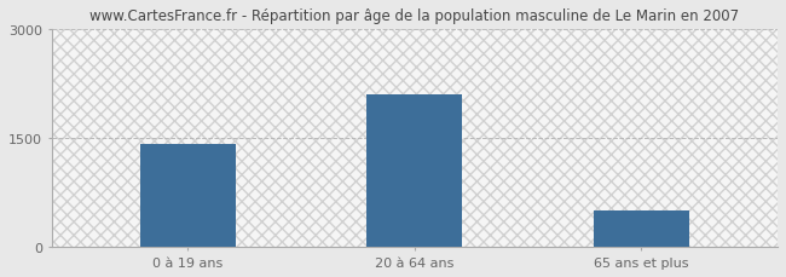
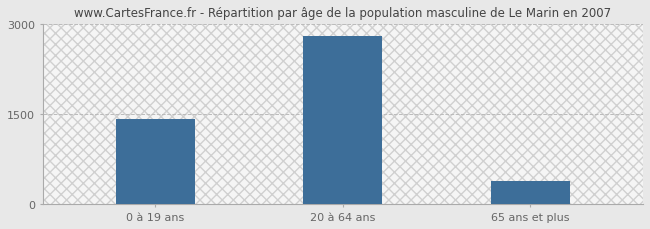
20 à 64 ans: 2100 -> 2800
65 ans et plus: 500 -> 390
